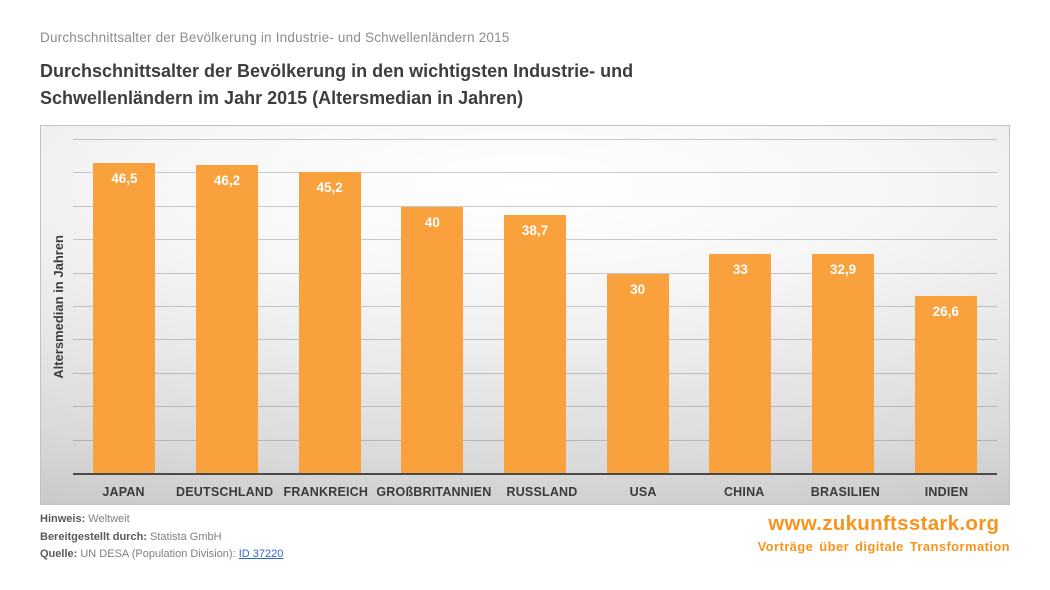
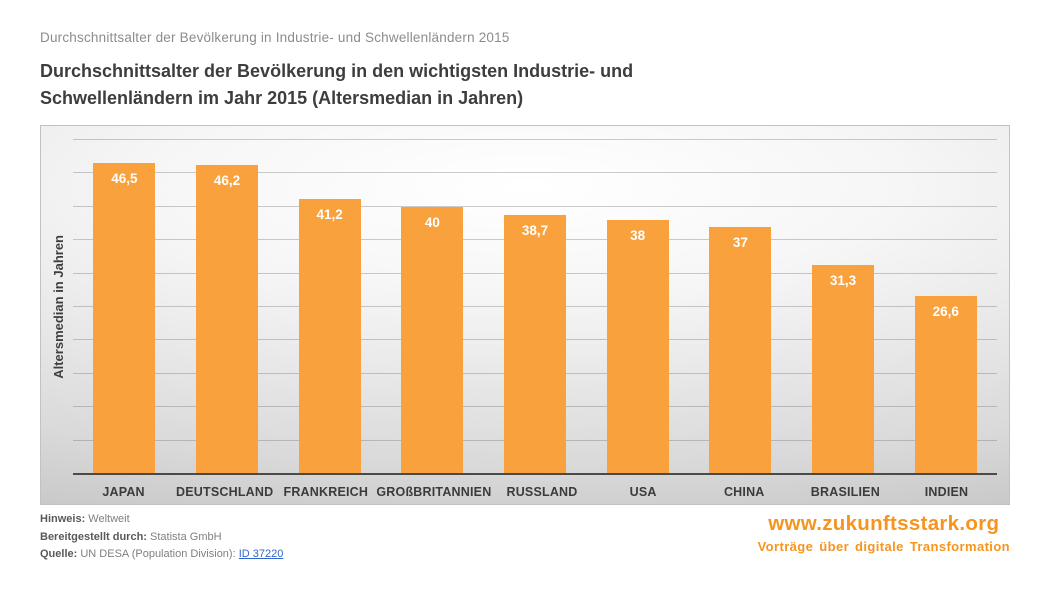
FRANKREICH: 45,2 -> 41,2
USA: 30 -> 38
CHINA: 33 -> 37
BRASILIEN: 32,9 -> 31,3
